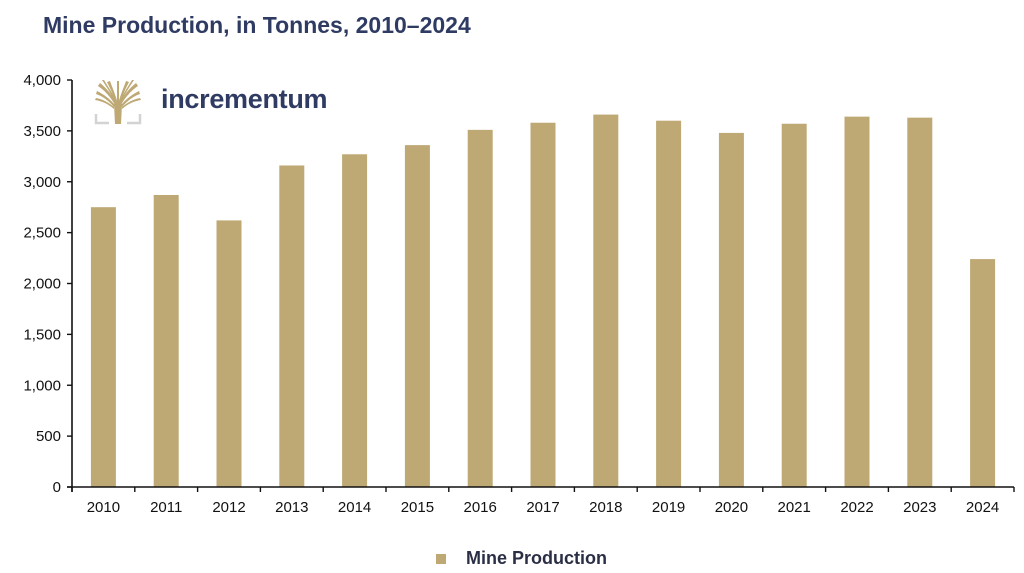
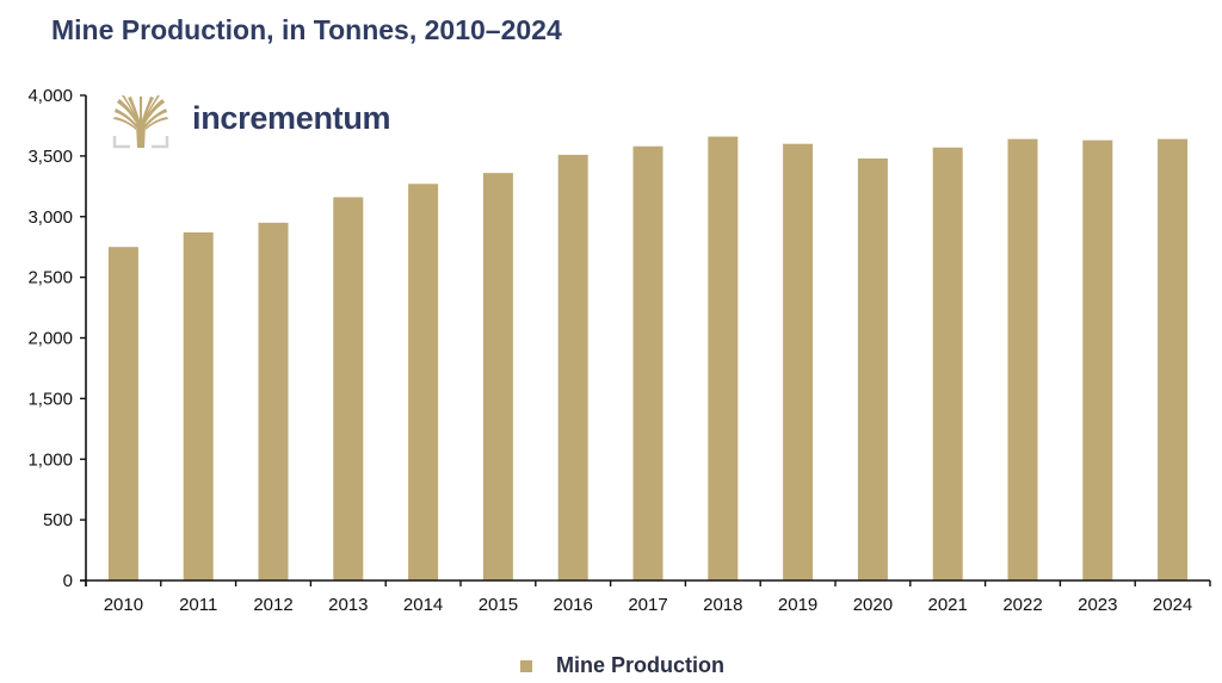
2012: 2620 -> 2950
2024: 2240 -> 3640
